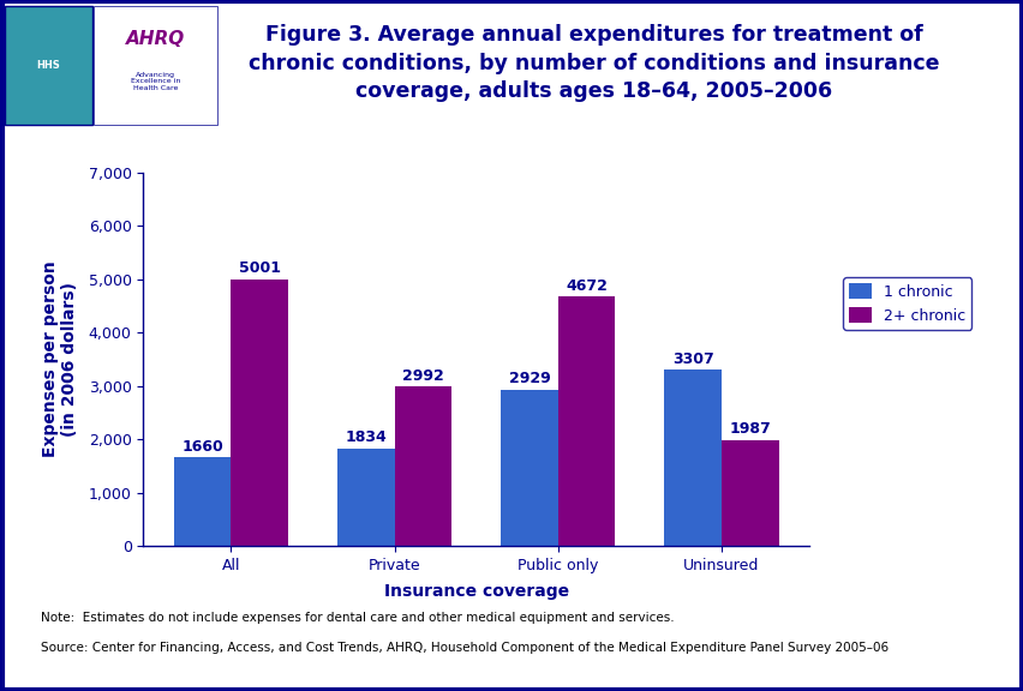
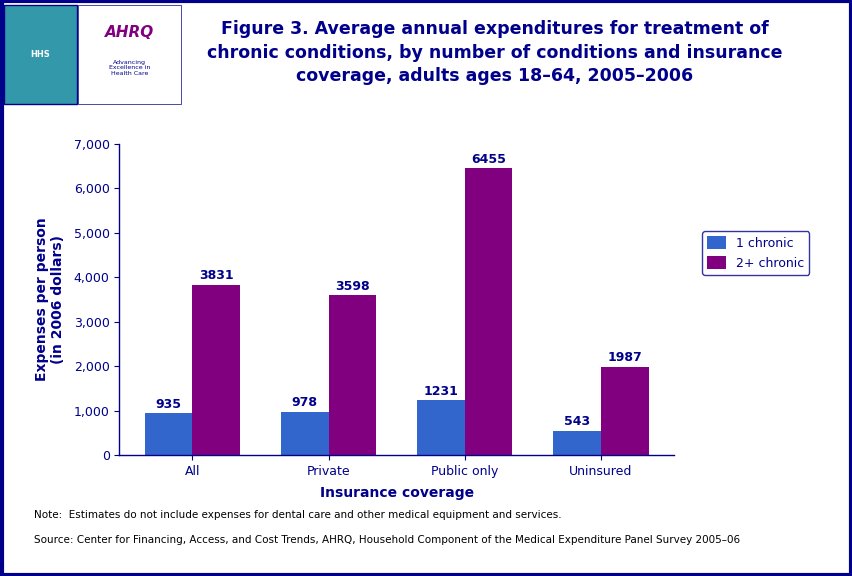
1 chronic/All: 1660 -> 935
2+ chronic/All: 5001 -> 3831
1 chronic/Private: 1834 -> 978
2+ chronic/Private: 2992 -> 3598
1 chronic/Public only: 2929 -> 1231
2+ chronic/Public only: 4672 -> 6455
1 chronic/Uninsured: 3307 -> 543
